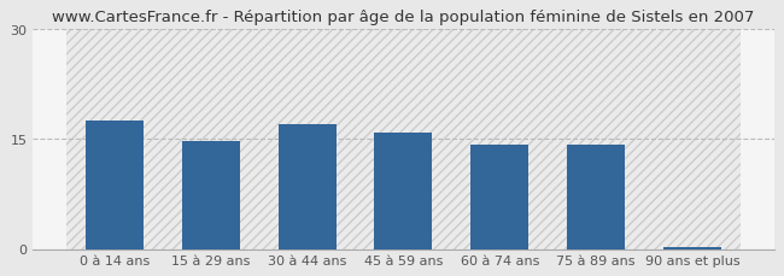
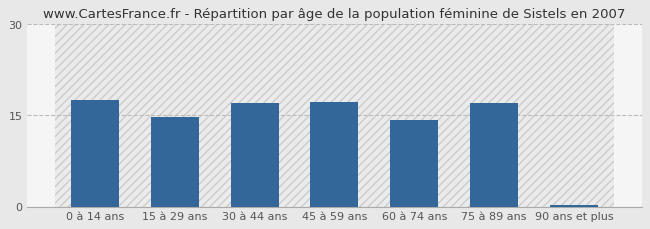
45 à 59 ans: 15.9 -> 17.2
75 à 89 ans: 14.3 -> 17.0
